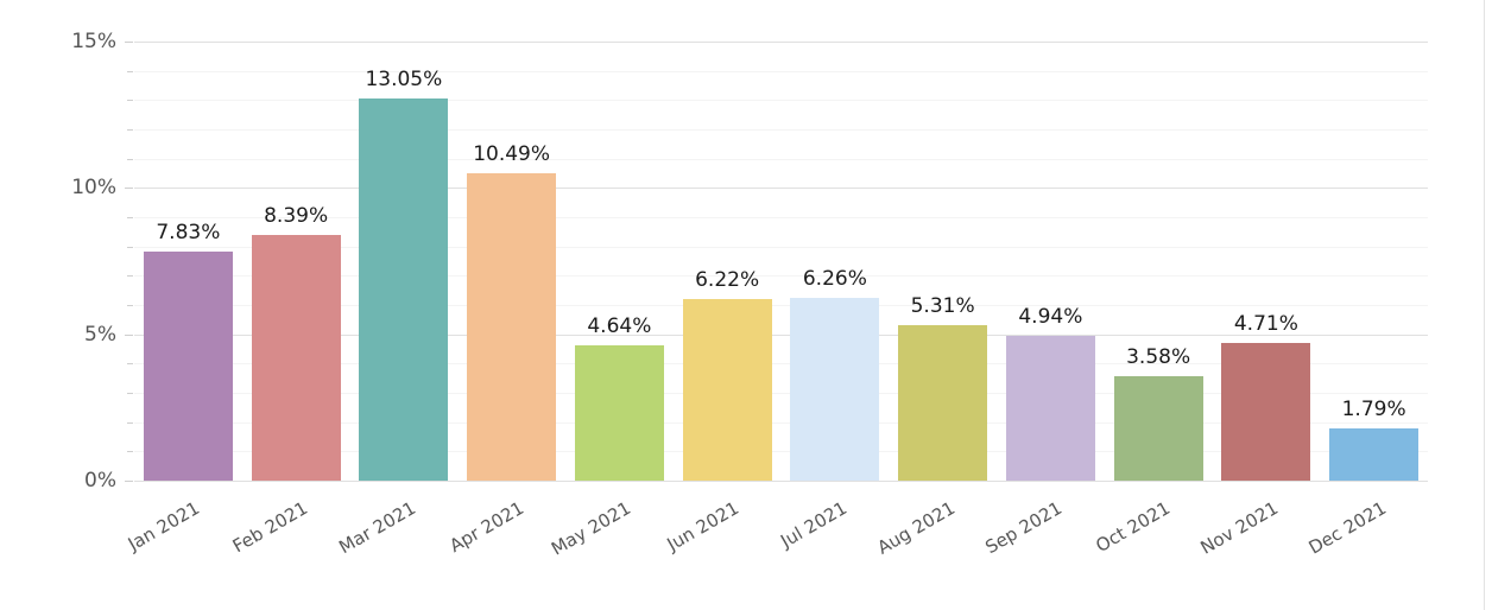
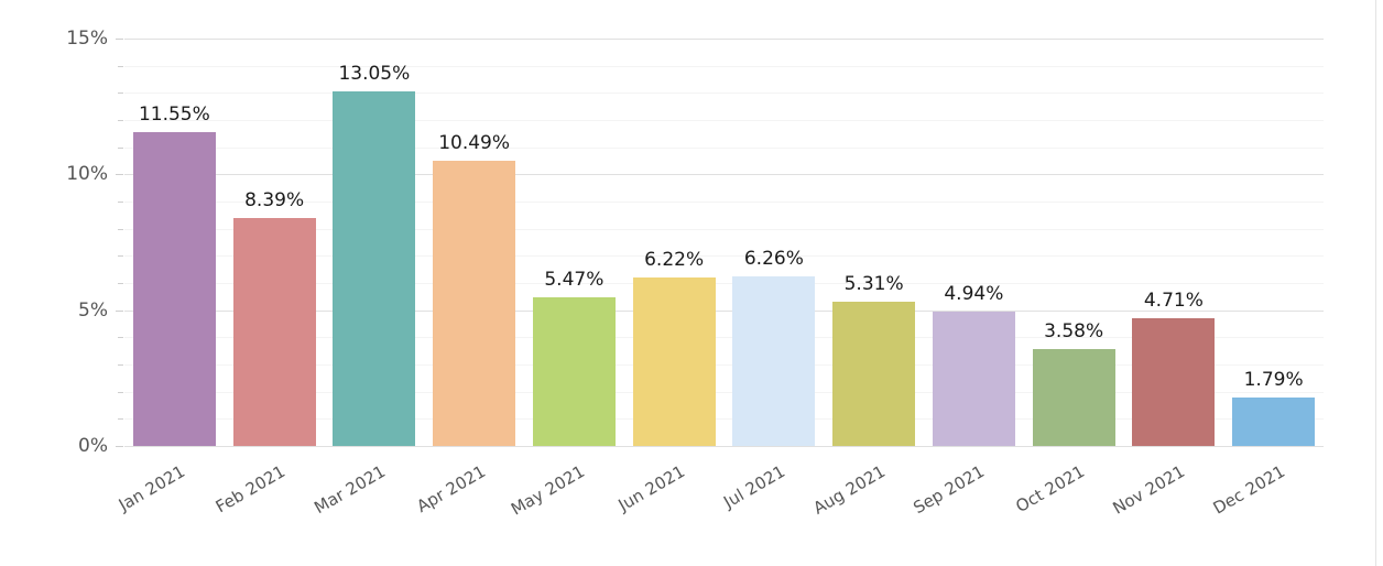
Jan 2021: 7.83% -> 11.55%
May 2021: 4.64% -> 5.47%
